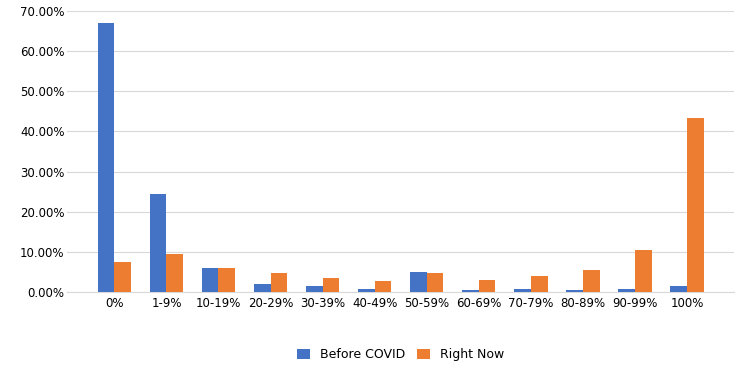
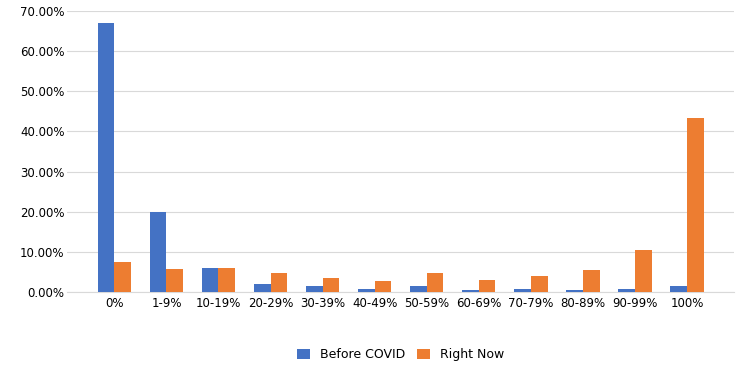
Before COVID/1-9%: 24.5% -> 20.0%
Right Now/1-9%: 9.5% -> 5.7%
Before COVID/50-59%: 5.0% -> 1.5%
